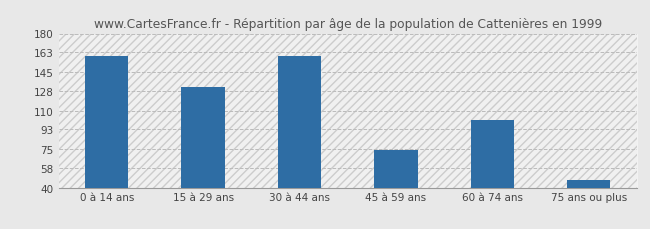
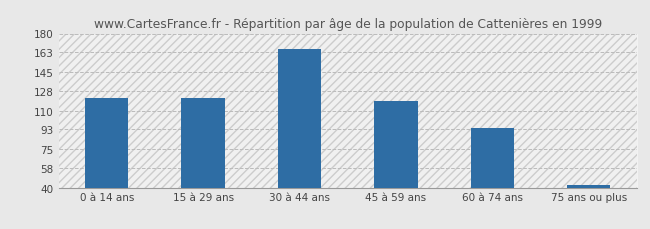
0 à 14 ans: 160 -> 121
15 à 29 ans: 131 -> 121
30 à 44 ans: 160 -> 166
45 à 59 ans: 74 -> 119
60 à 74 ans: 101 -> 94
75 ans ou plus: 47 -> 42
